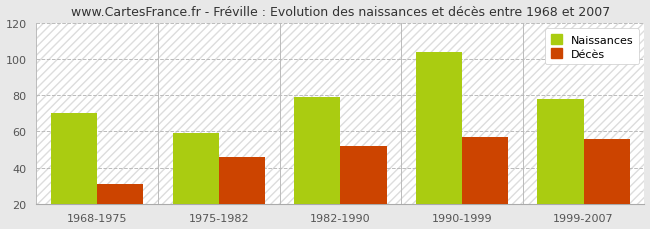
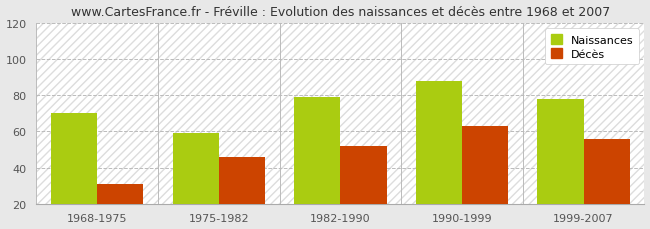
Naissances/1990-1999: 104 -> 88
Décès/1990-1999: 57 -> 63
